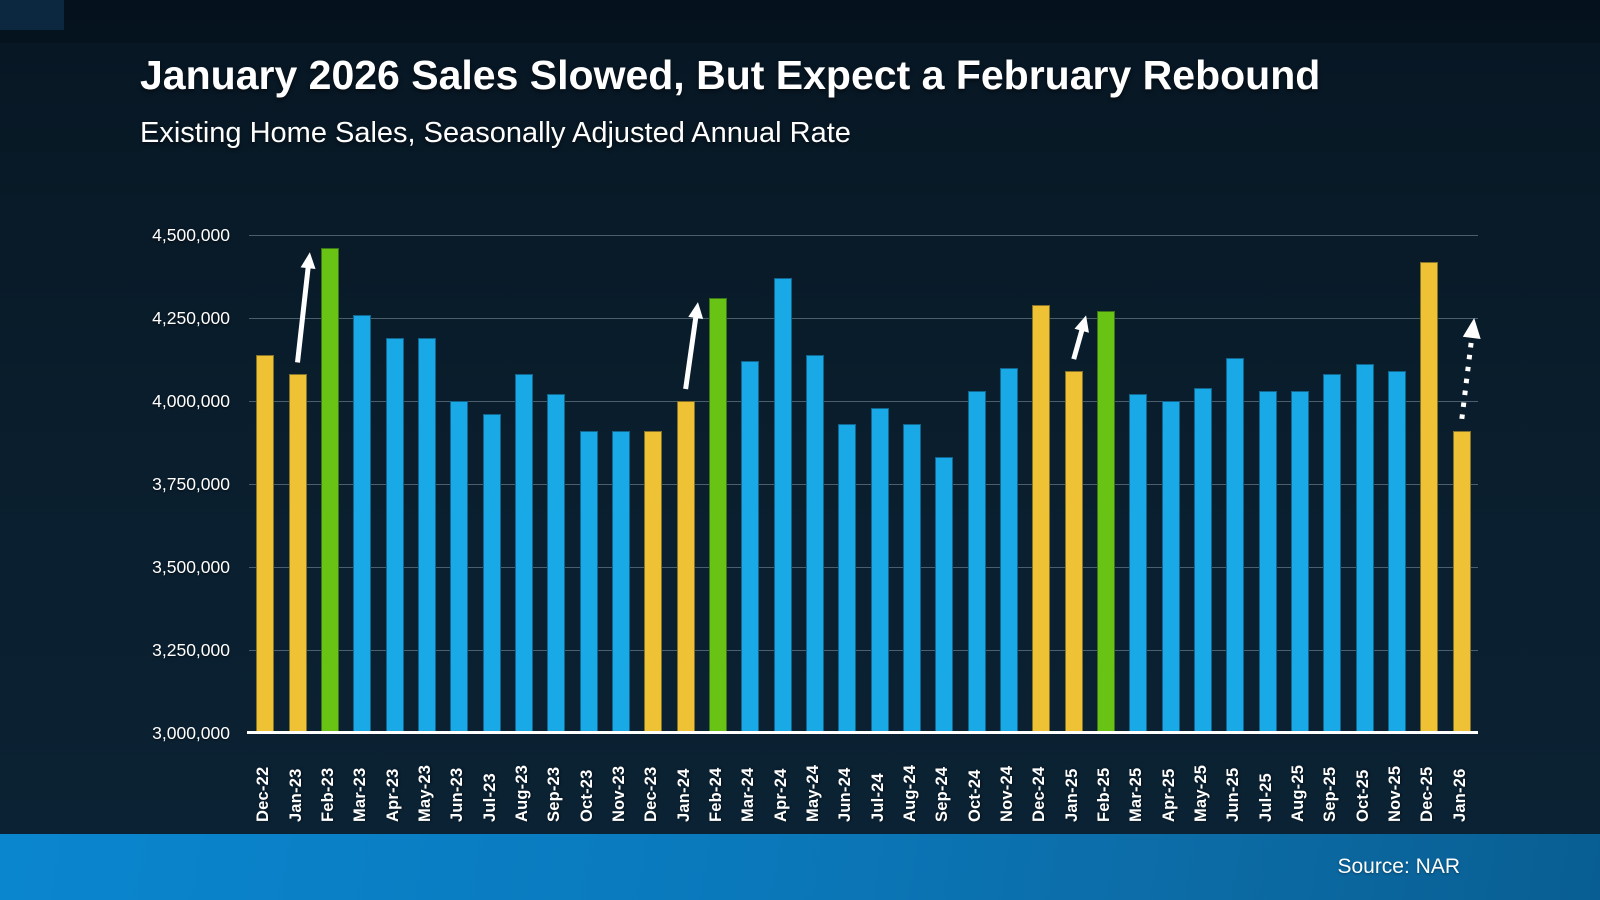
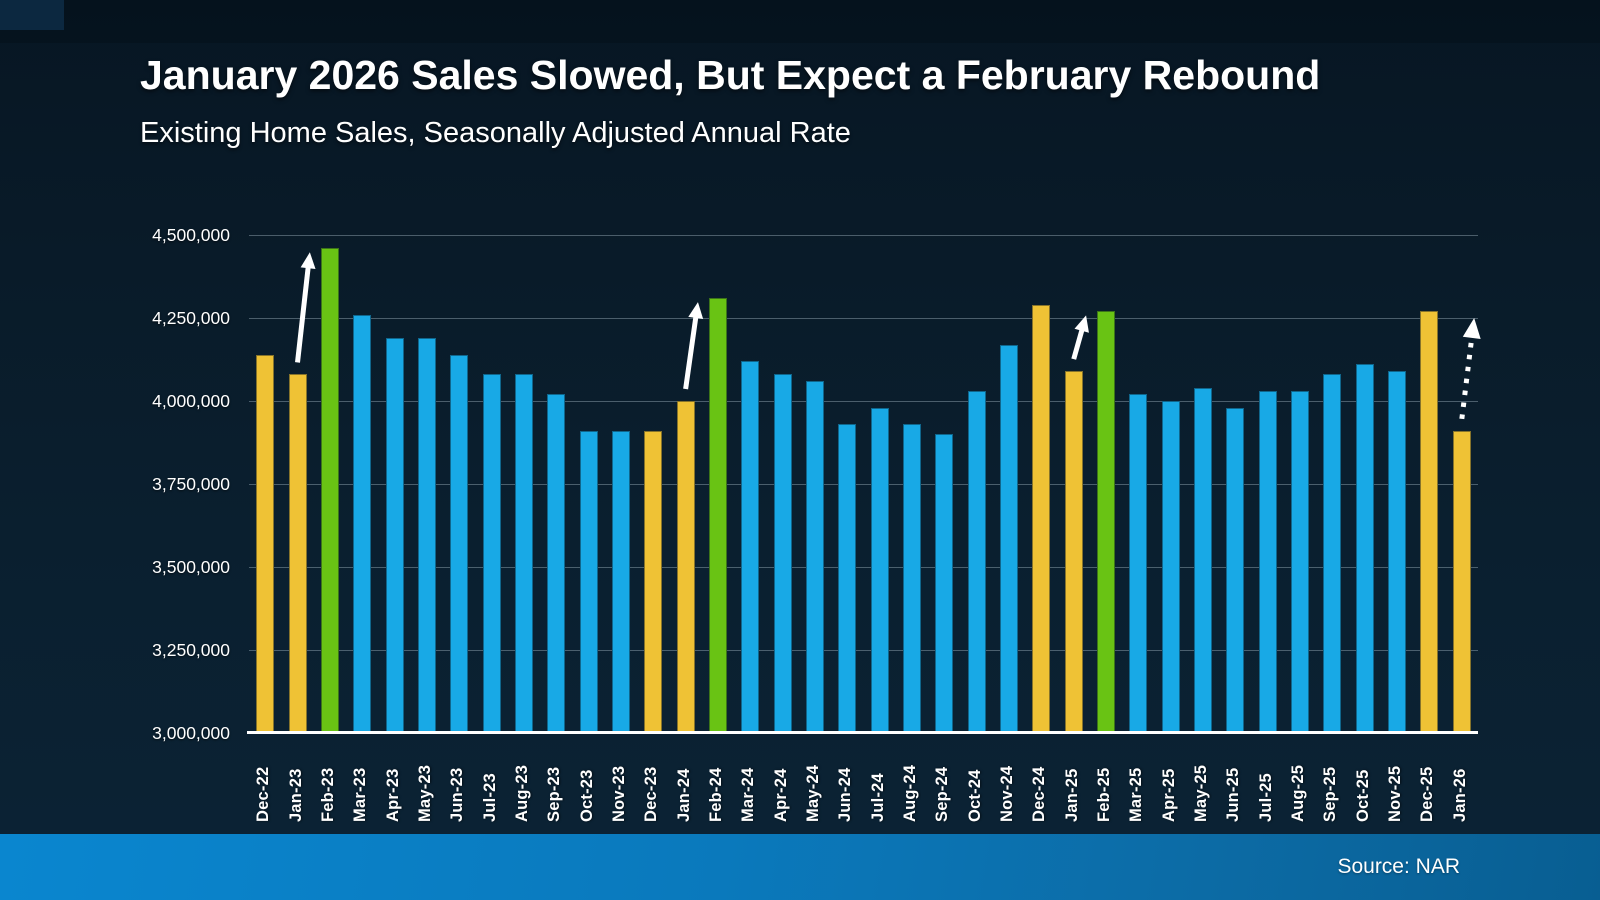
Jun-23: 4000000 -> 4140000
Jul-23: 3960000 -> 4080000
Apr-24: 4370000 -> 4080000
May-24: 4140000 -> 4060000
Sep-24: 3830000 -> 3900000
Nov-24: 4100000 -> 4170000
Jun-25: 4130000 -> 3980000
Dec-25: 4420000 -> 4270000
